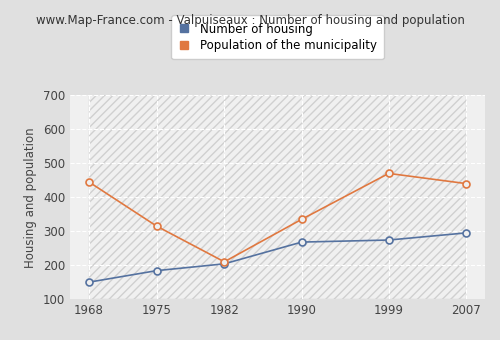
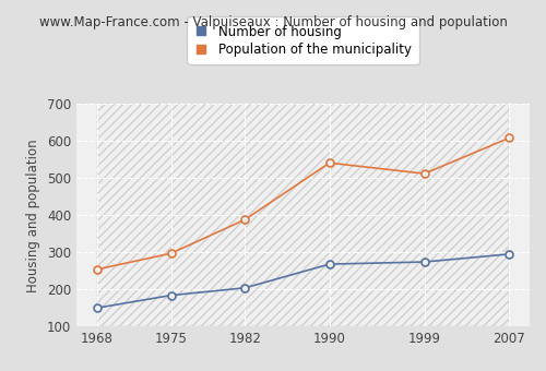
Population of the municipality/1968: 445 -> 254
Population of the municipality/1975: 315 -> 297
Population of the municipality/1982: 210 -> 388
Population of the municipality/1990: 335 -> 541
Population of the municipality/1999: 470 -> 512
Population of the municipality/2007: 440 -> 608
